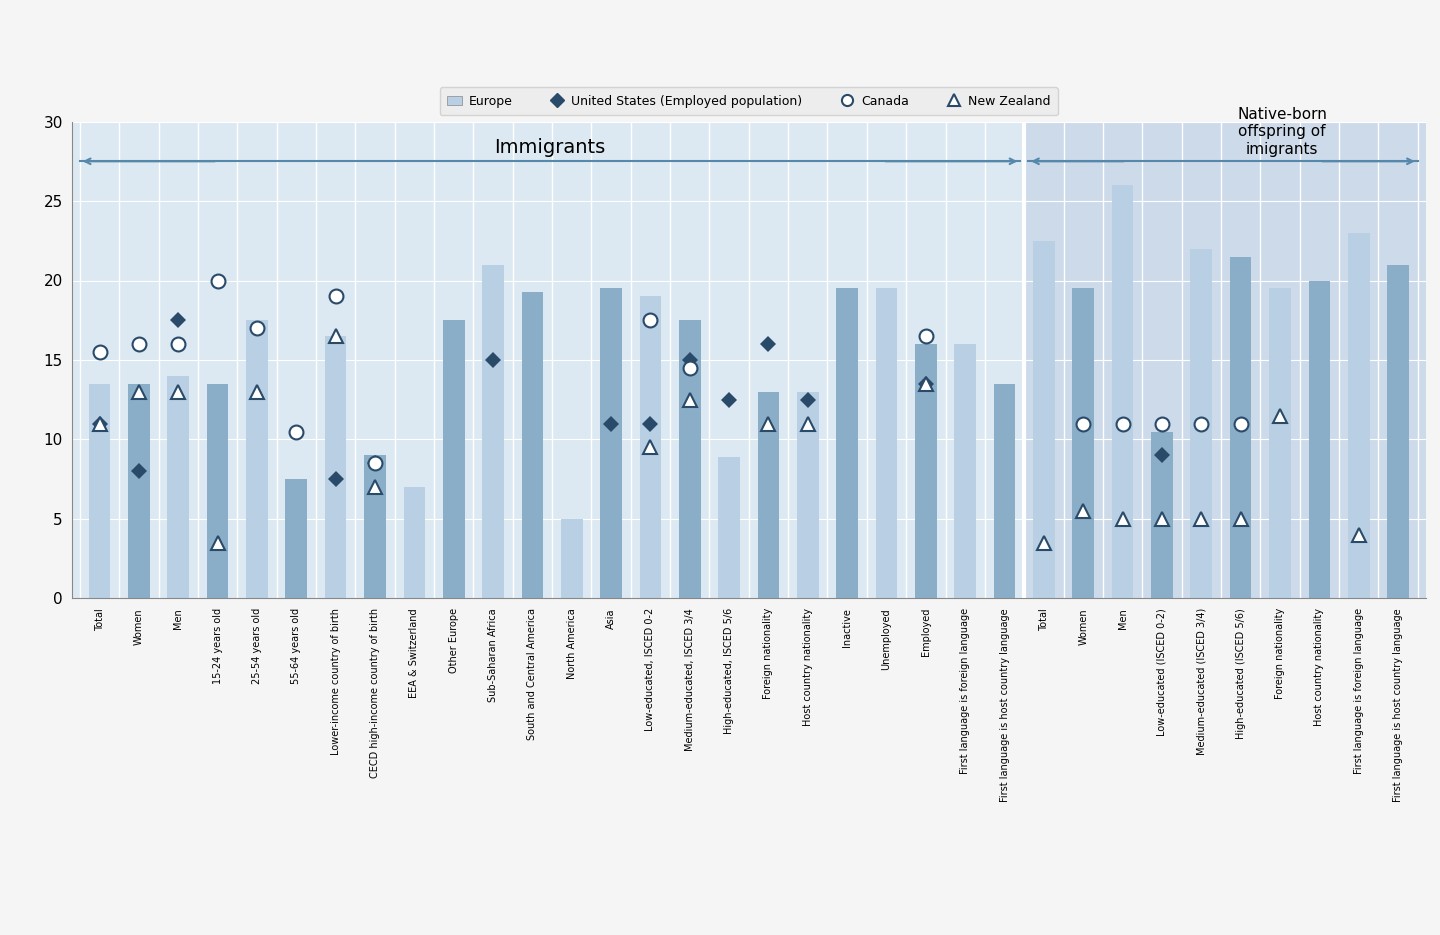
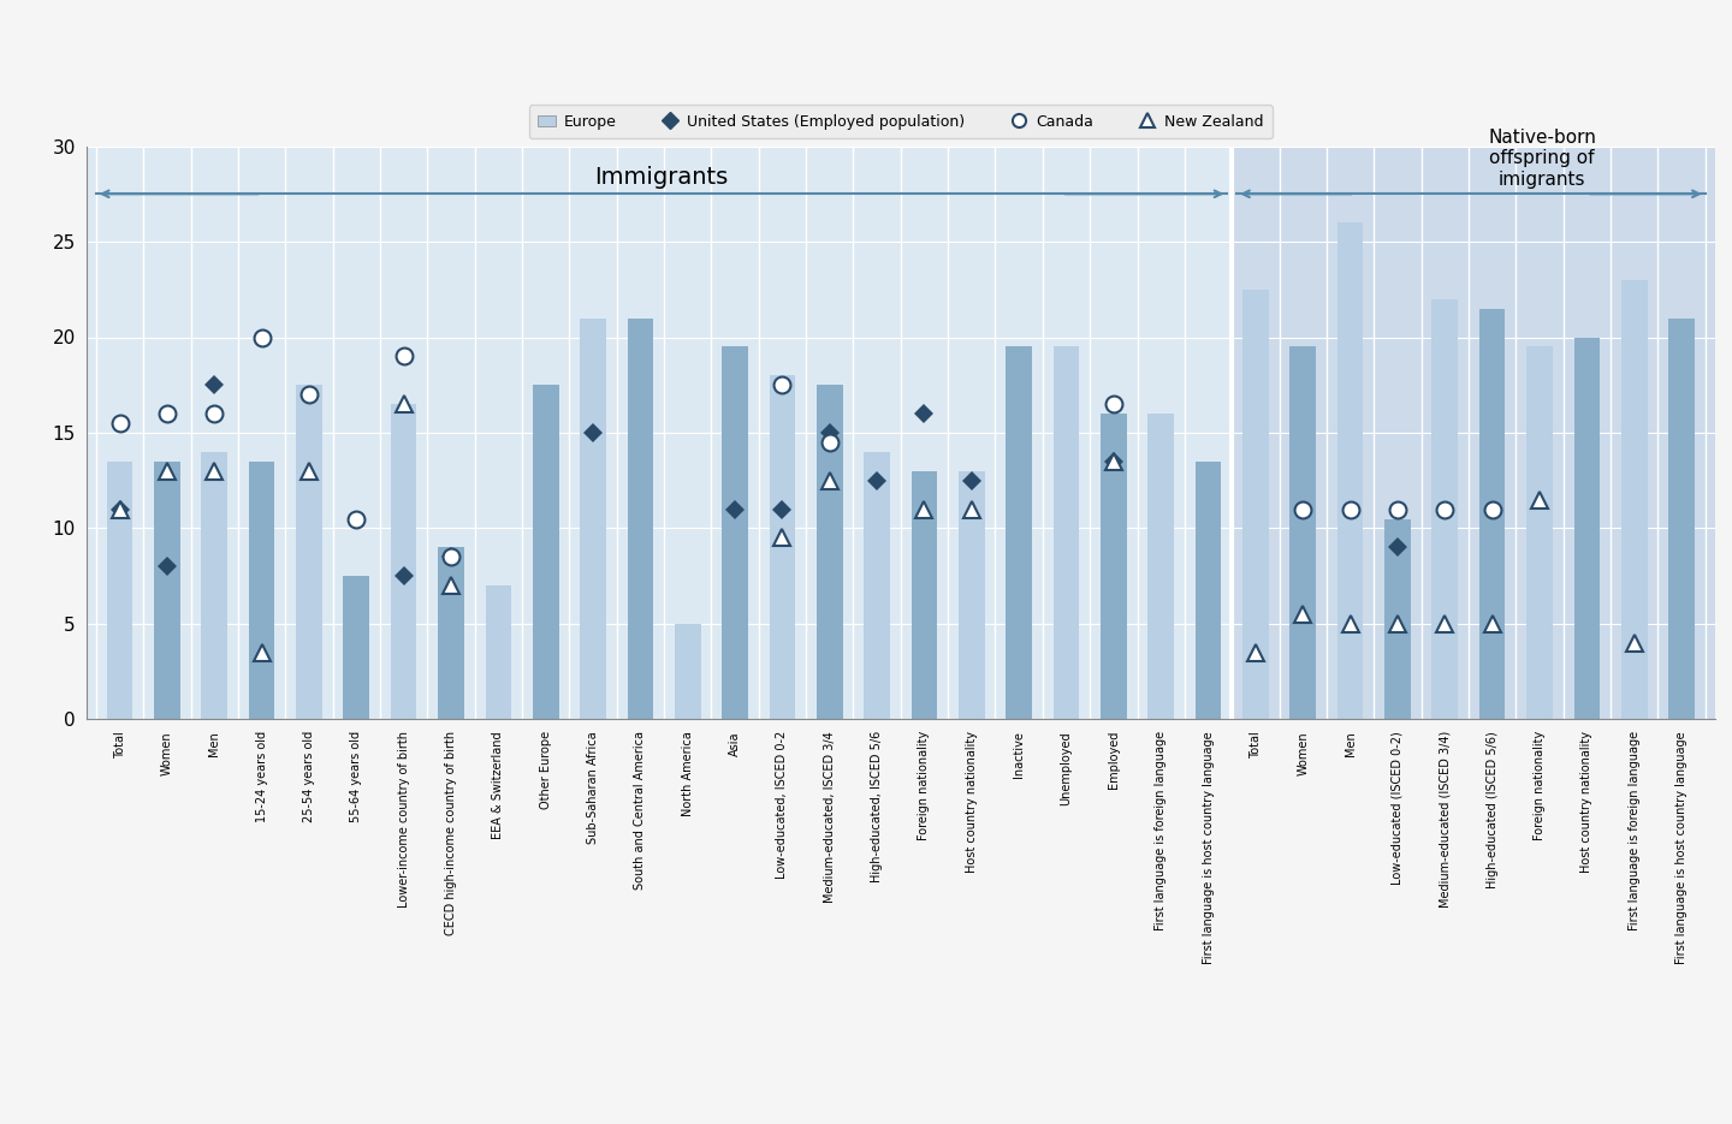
South and Central America: 19.3 -> 21.0
Low-educated, ISCED 0-2: 19.0 -> 18.0
High-educated, ISCED 5/6: 8.9 -> 14.0
